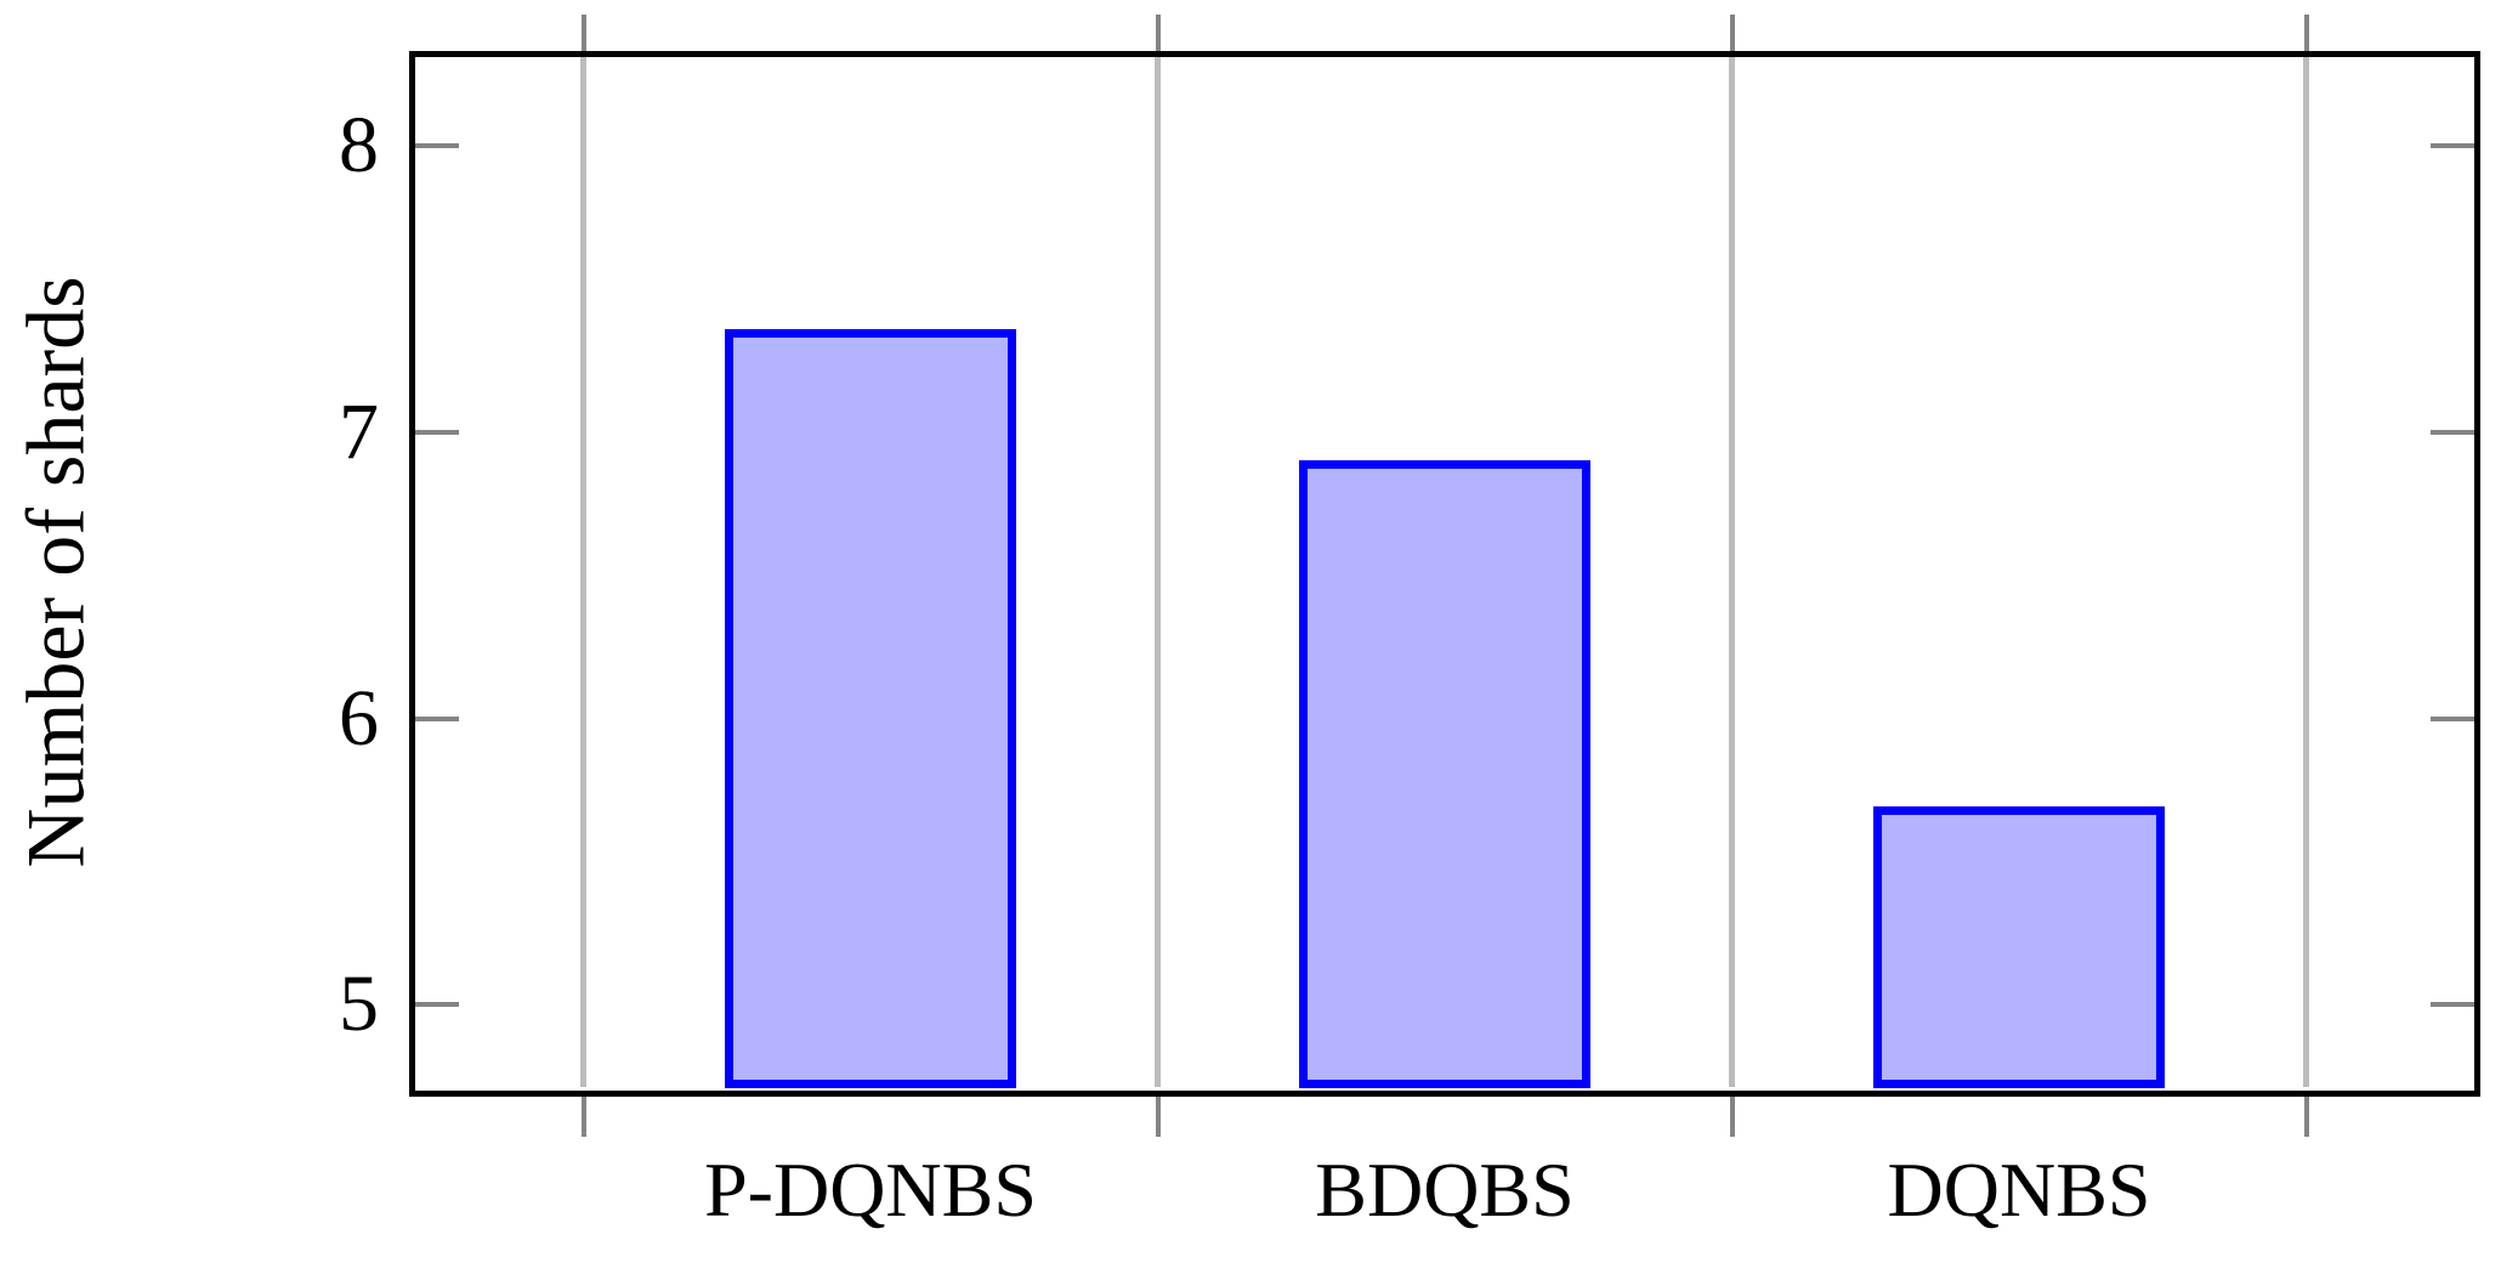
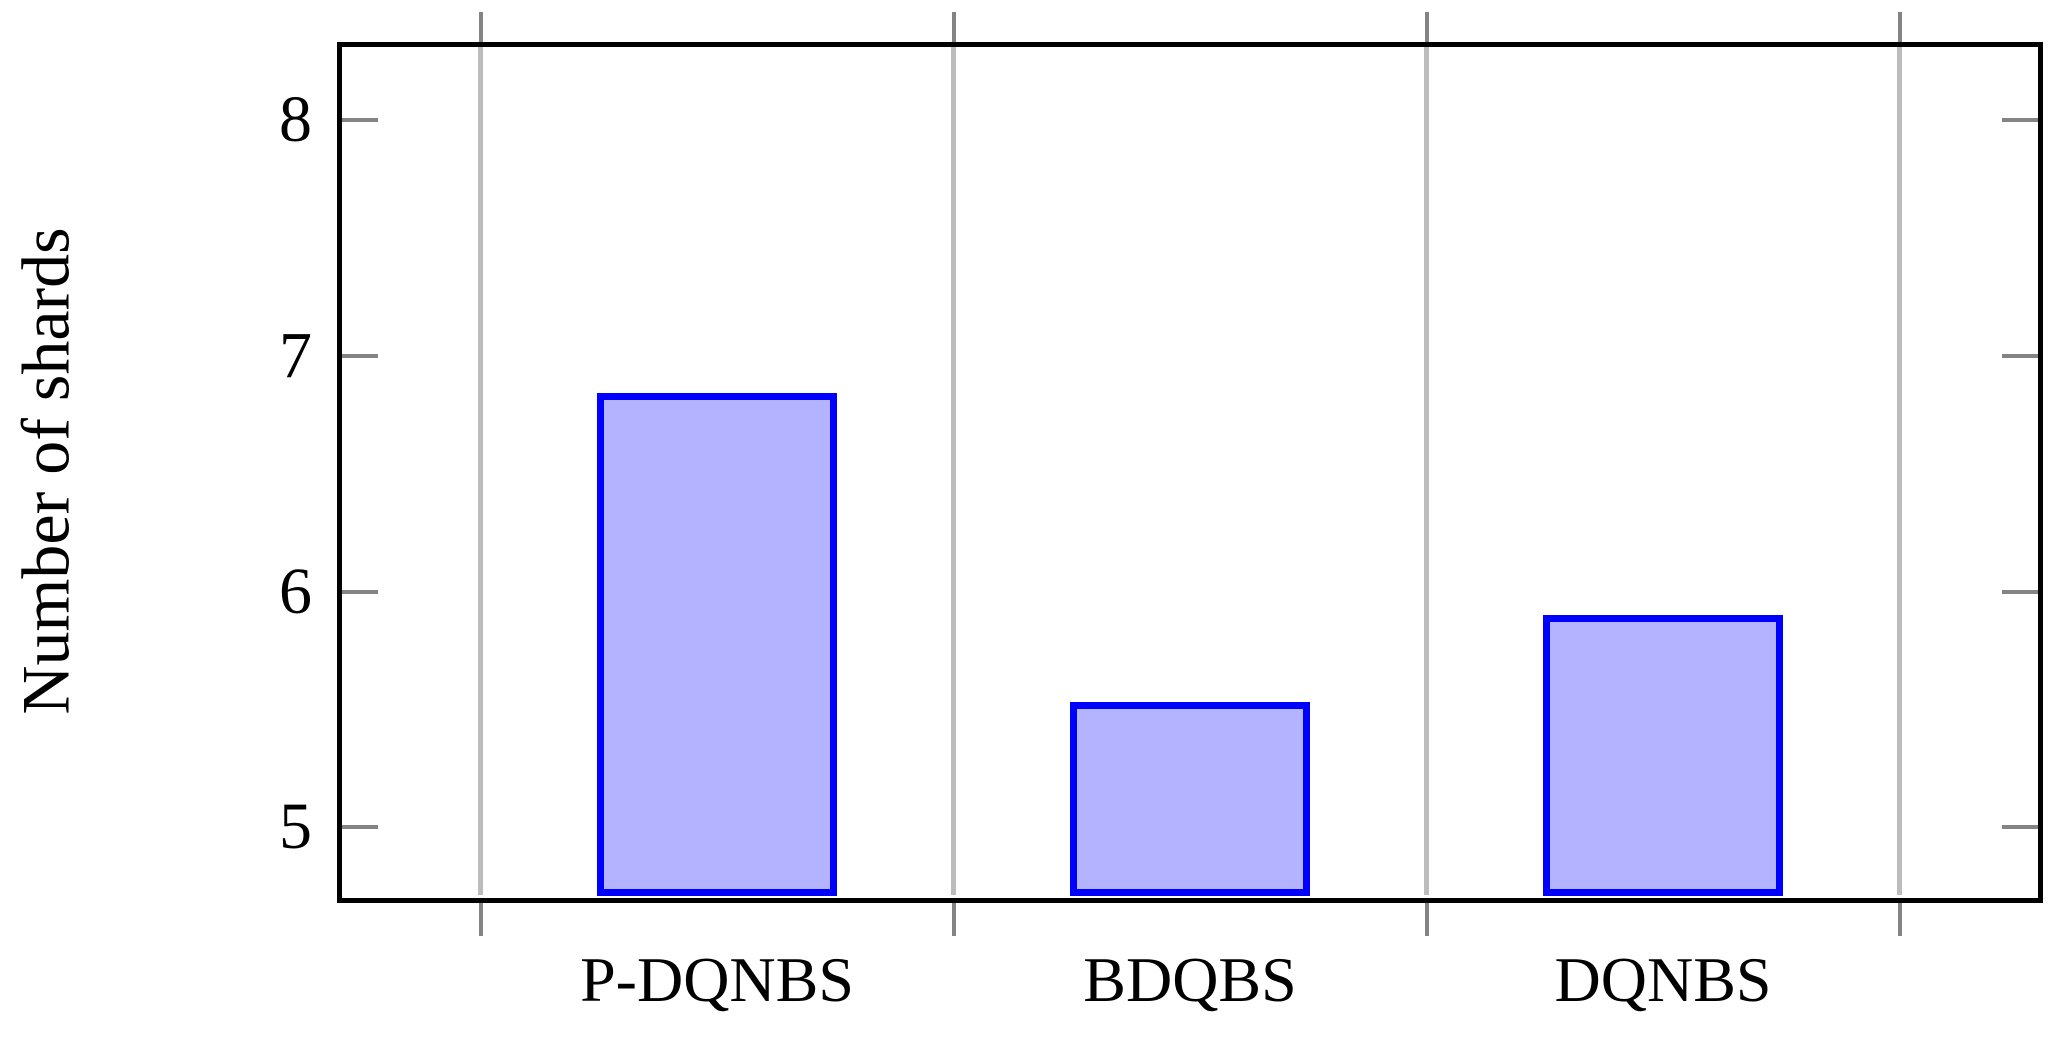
P-DQNBS: 7.35 -> 6.83
BDQBS: 6.89 -> 5.52
DQNBS: 5.68 -> 5.89
